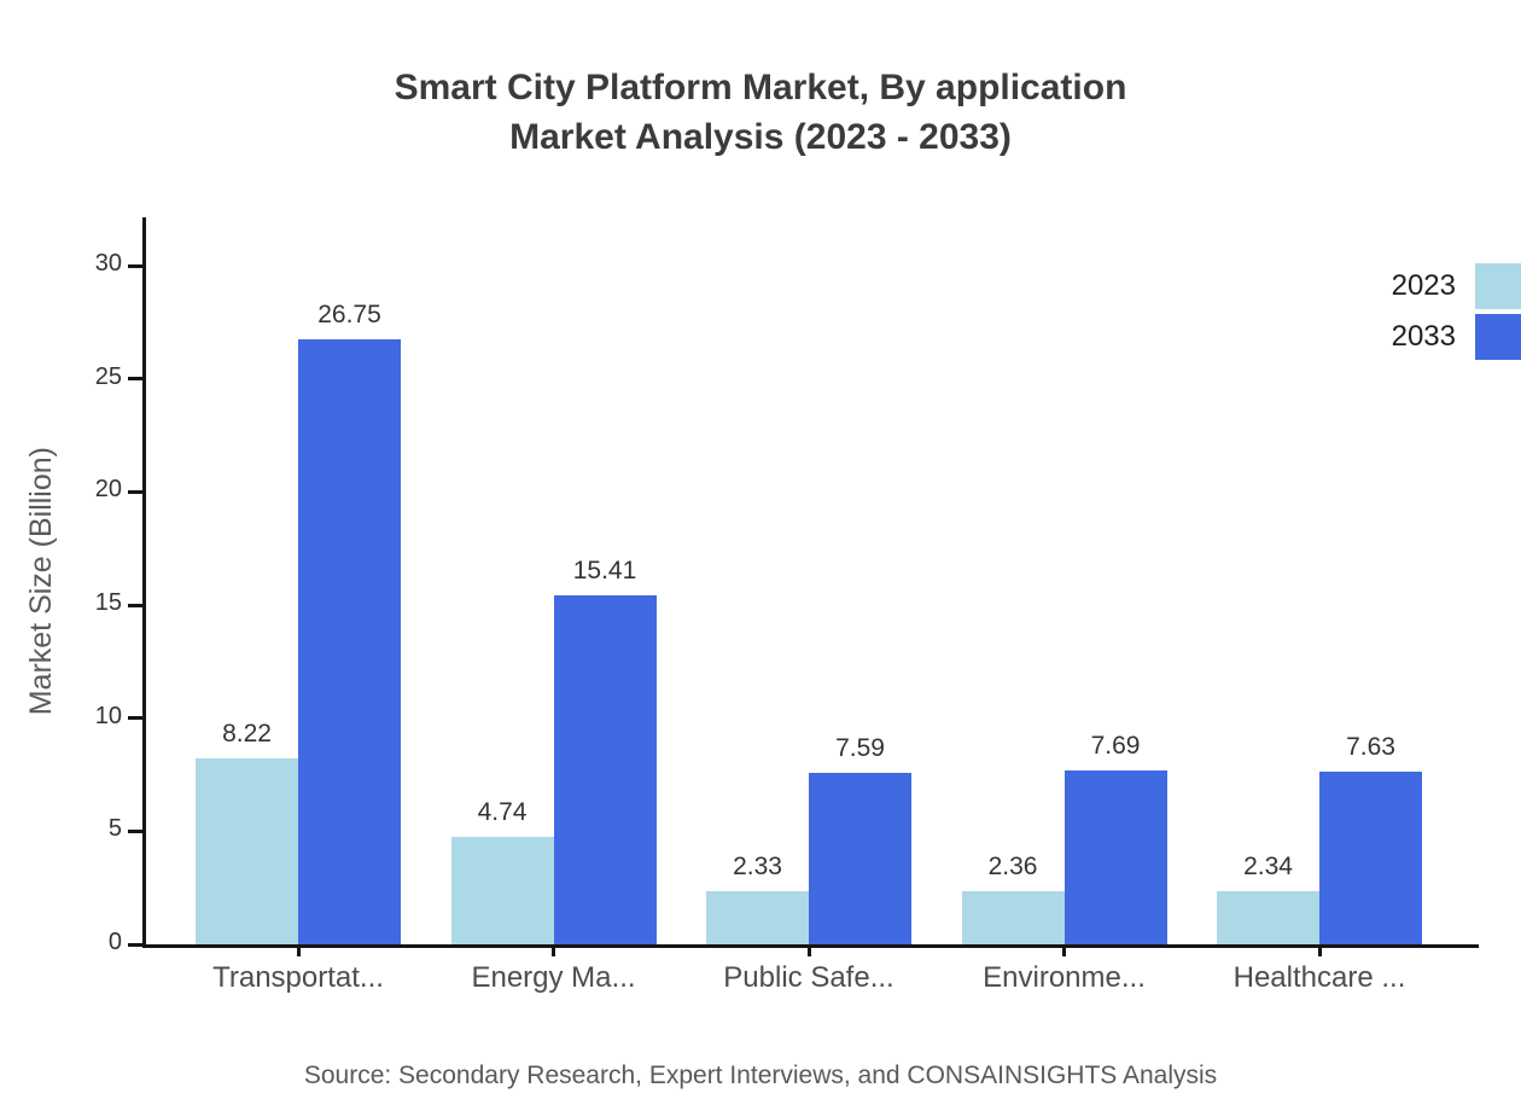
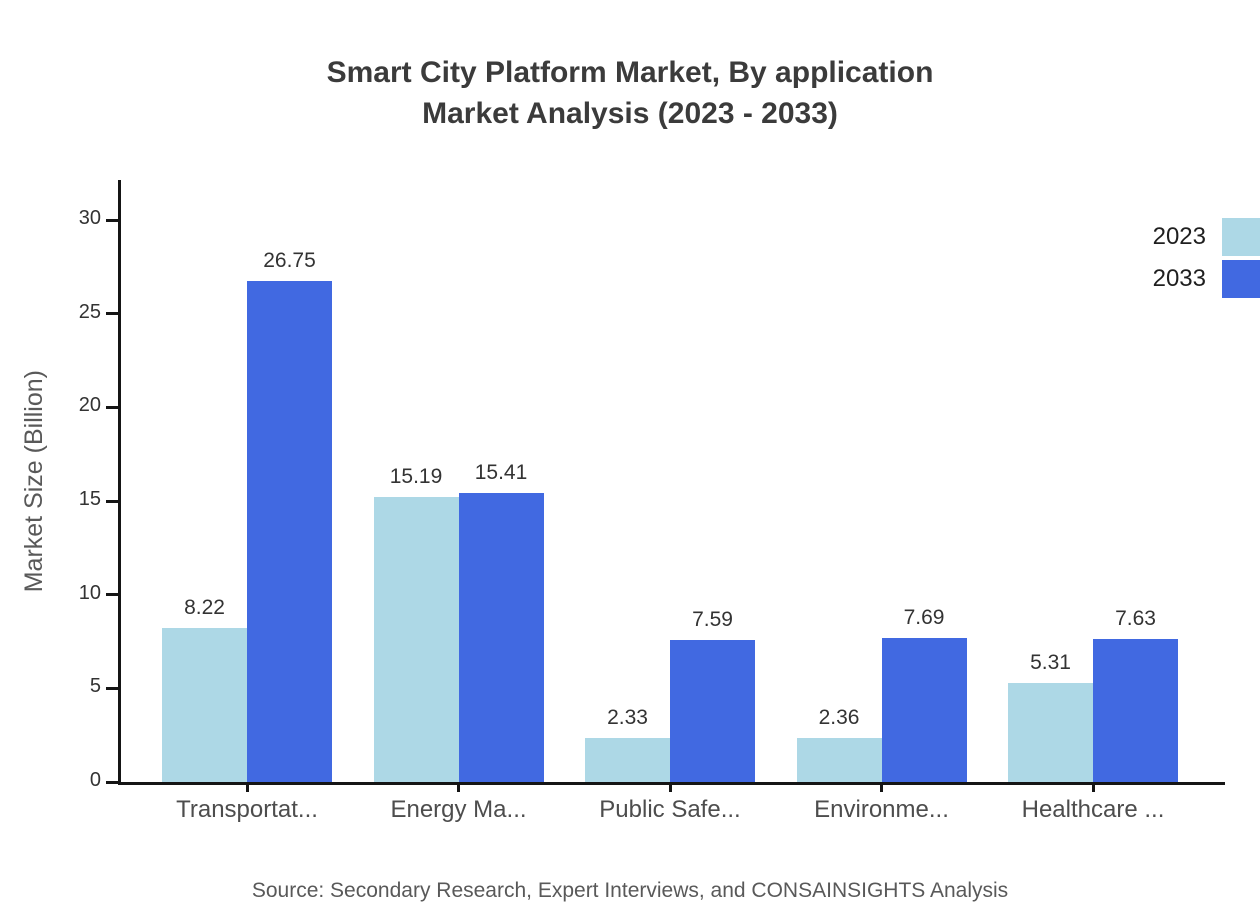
2023/Energy Ma...: 4.74 -> 15.19
2023/Healthcare ...: 2.34 -> 5.31
